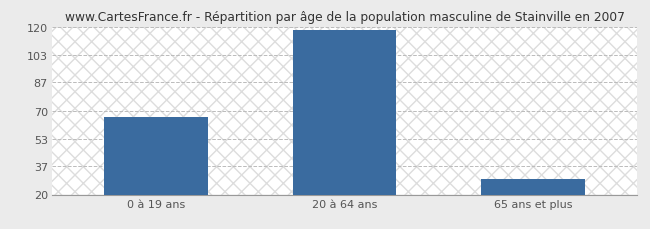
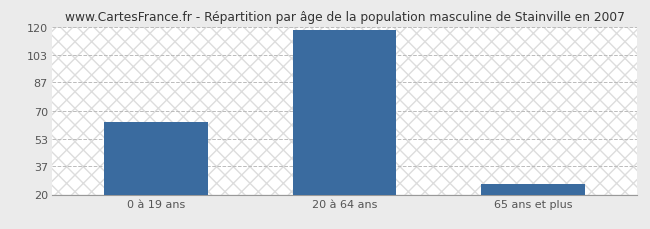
0 à 19 ans: 66 -> 63
65 ans et plus: 29 -> 26
